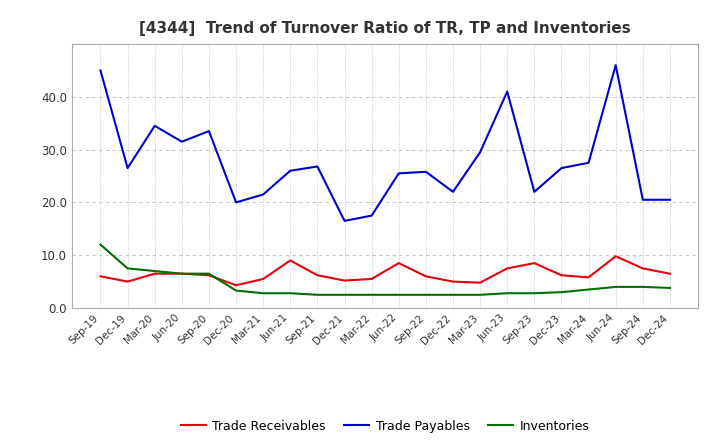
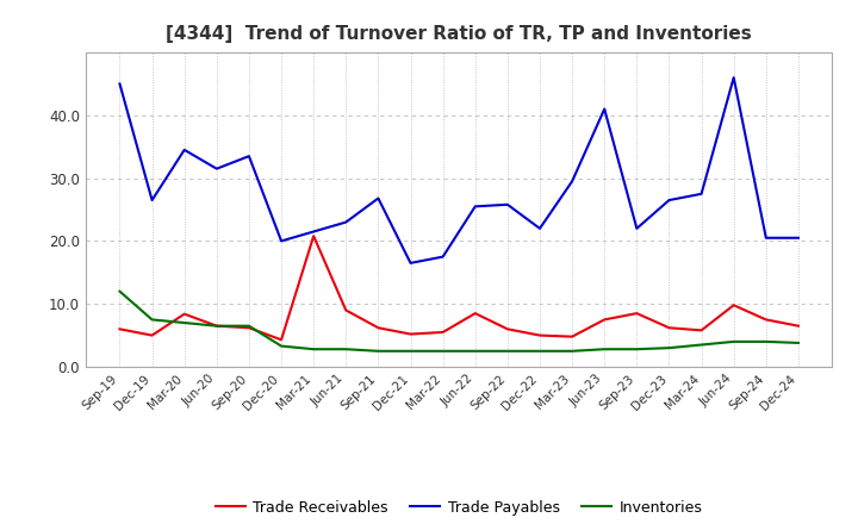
Trade Receivables/Mar-20: 6.5 -> 8.4
Trade Receivables/Mar-21: 5.5 -> 20.8
Trade Payables/Jun-21: 26.0 -> 23.0
